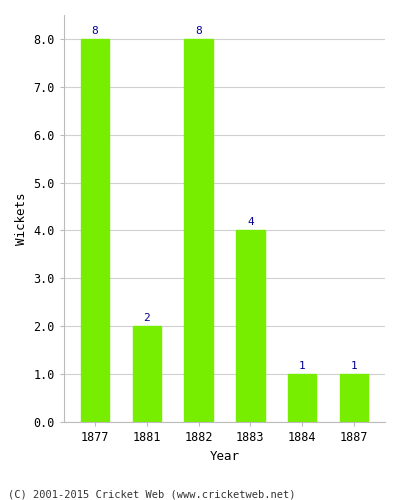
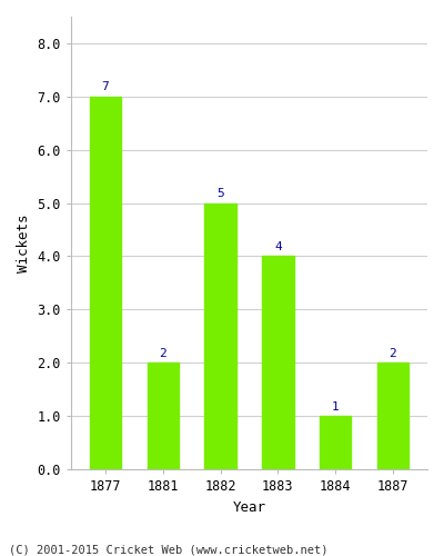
1877: 8 -> 7
1882: 8 -> 5
1887: 1 -> 2
